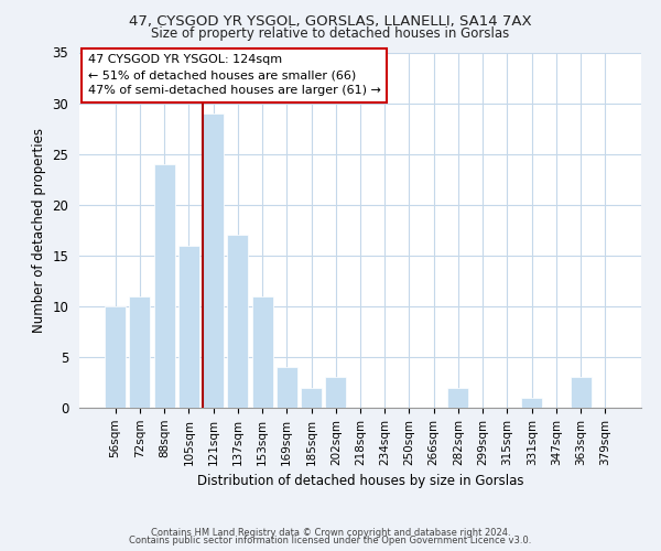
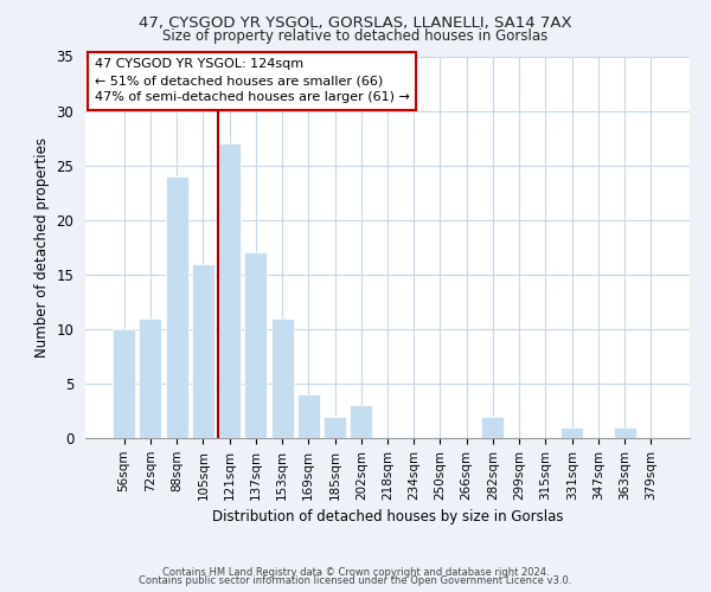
121sqm: 29 -> 27
363sqm: 3 -> 1
